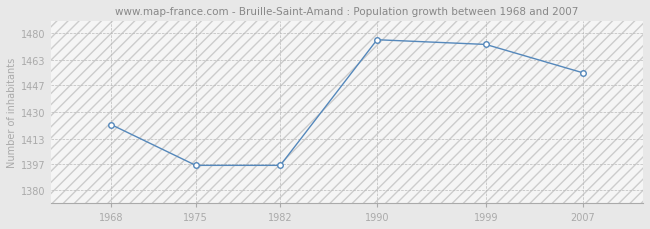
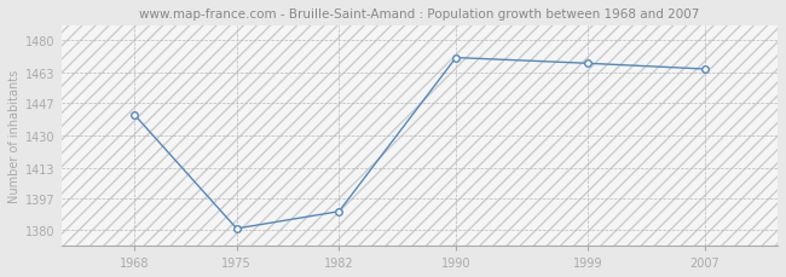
1968: 1422 -> 1441
1975: 1396 -> 1381
1982: 1396 -> 1390
1990: 1476 -> 1471
1999: 1473 -> 1468
2007: 1455 -> 1465
